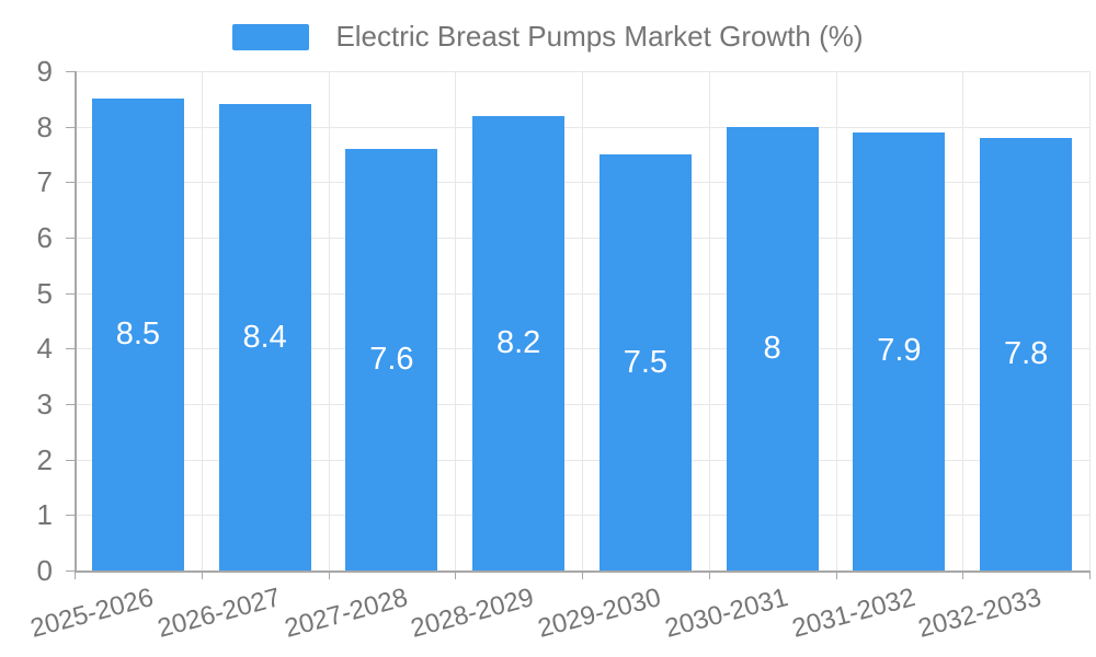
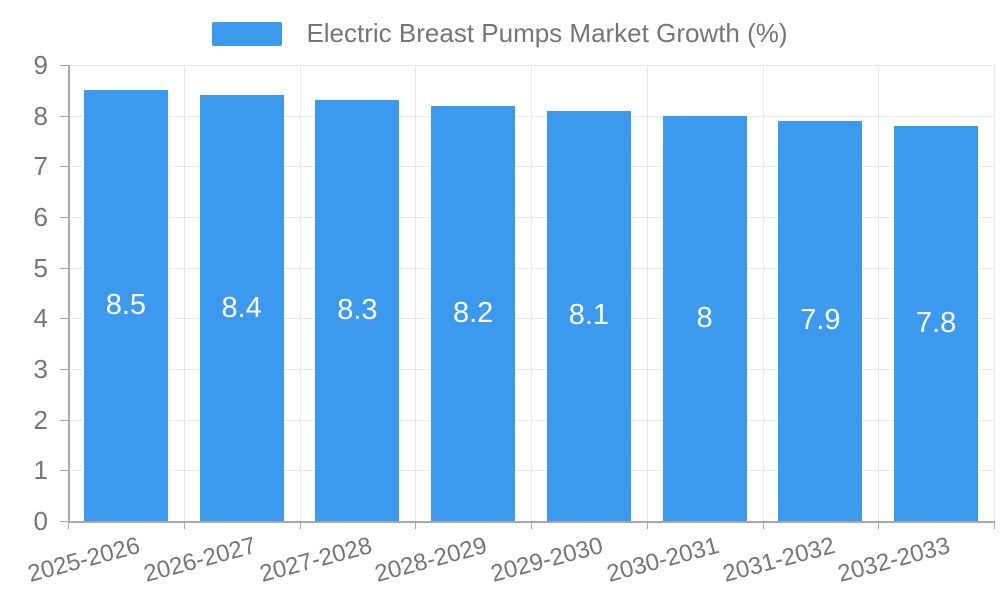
2027-2028: 7.6 -> 8.3
2029-2030: 7.5 -> 8.1
